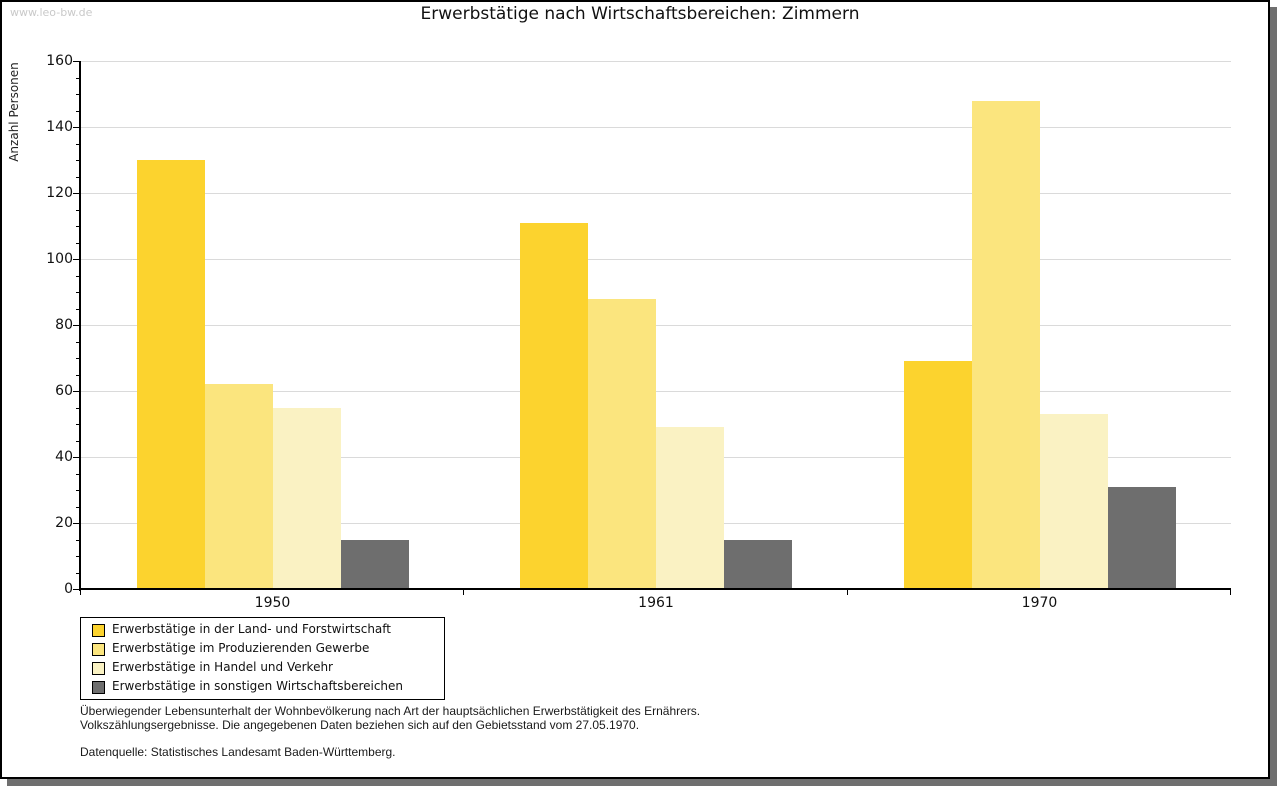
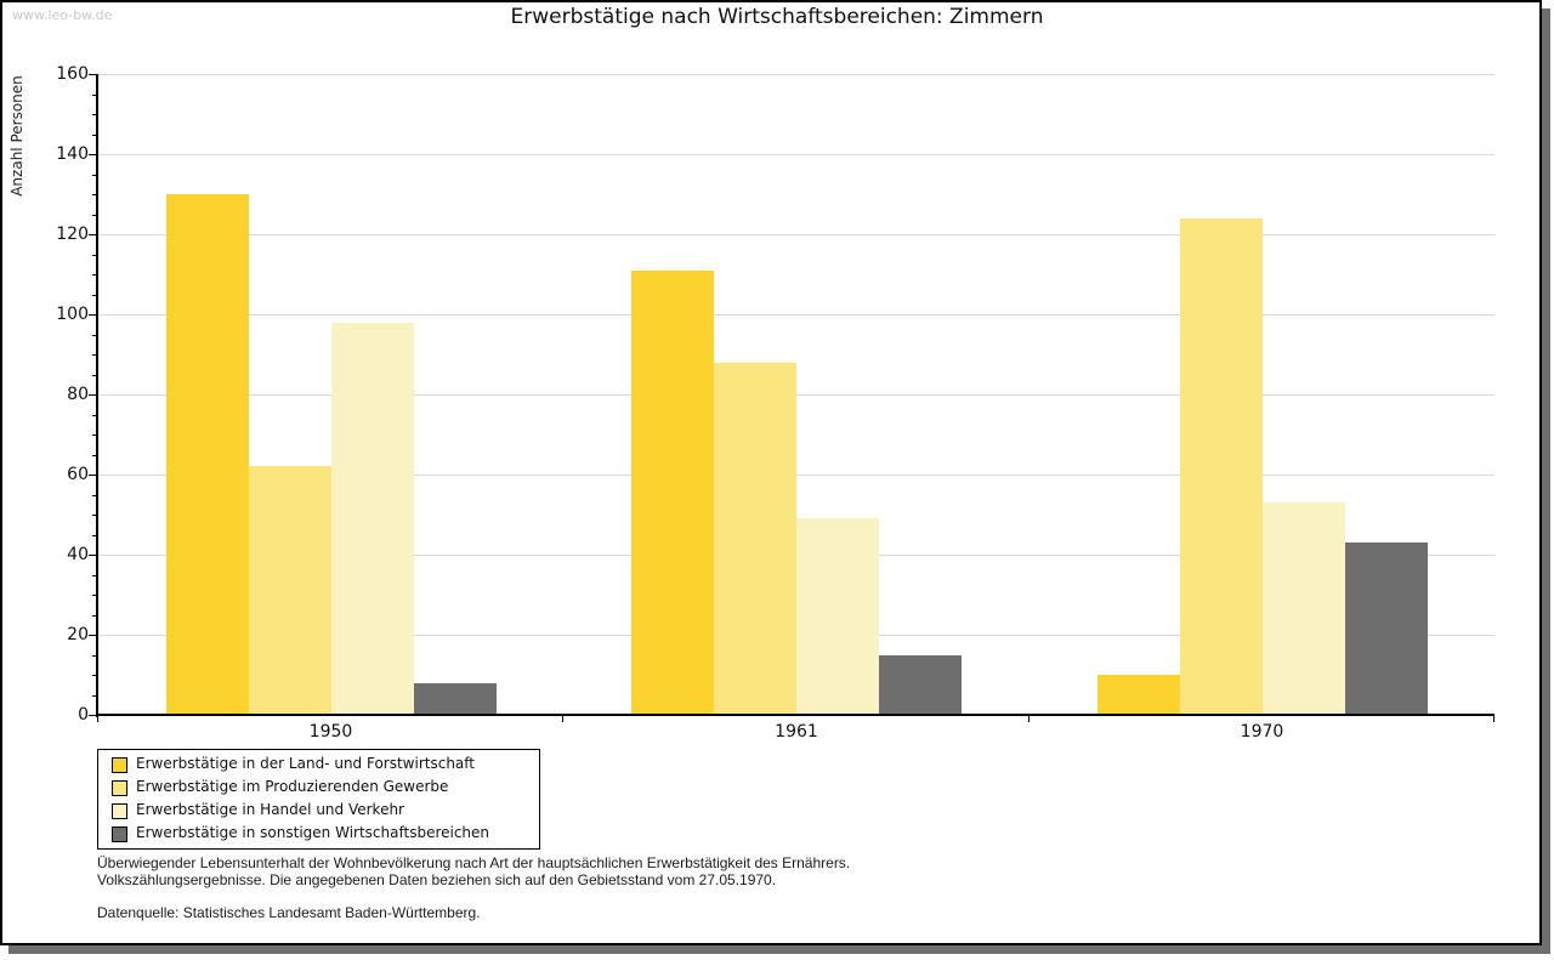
Erwerbstätige in Handel und Verkehr/1950: 55 -> 98
Erwerbstätige in sonstigen Wirtschaftsbereichen/1950: 15 -> 8
Erwerbstätige in der Land- und Forstwirtschaft/1970: 69 -> 10
Erwerbstätige im Produzierenden Gewerbe/1970: 148 -> 124
Erwerbstätige in sonstigen Wirtschaftsbereichen/1970: 31 -> 43
